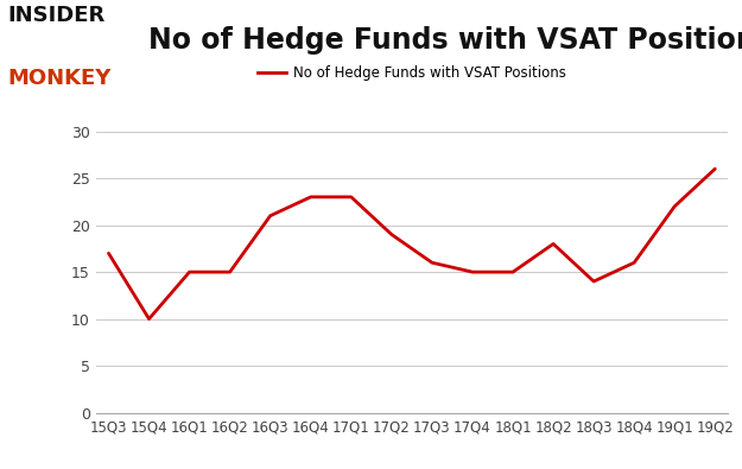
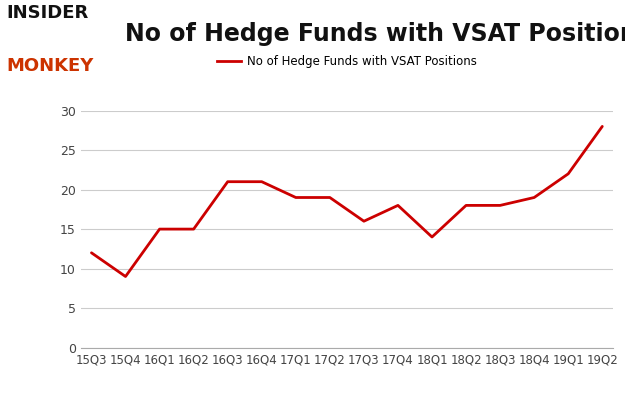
15Q3: 17 -> 12
15Q4: 10 -> 9
16Q4: 23 -> 21
17Q1: 23 -> 19
17Q4: 15 -> 18
18Q1: 15 -> 14
18Q3: 14 -> 18
18Q4: 16 -> 19
19Q2: 26 -> 28
